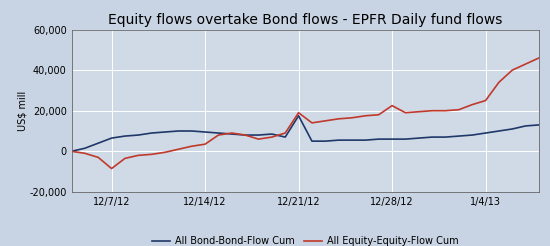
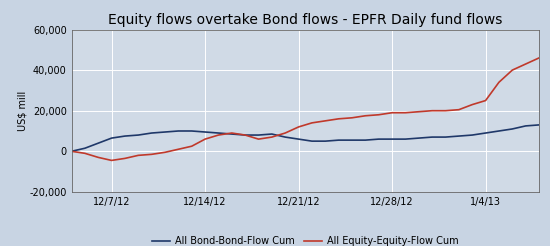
All Equity-Equity-Flow Cum/12/7/12: -8,500 -> -4,500
All Equity-Equity-Flow Cum/12/14/12: 3,500 -> 6,000
All Bond-Bond-Flow Cum/12/21/12: 17,500 -> 6,000
All Equity-Equity-Flow Cum/12/21/12: 19,000 -> 12,000
All Equity-Equity-Flow Cum/12/28/12: 22,500 -> 19,000
